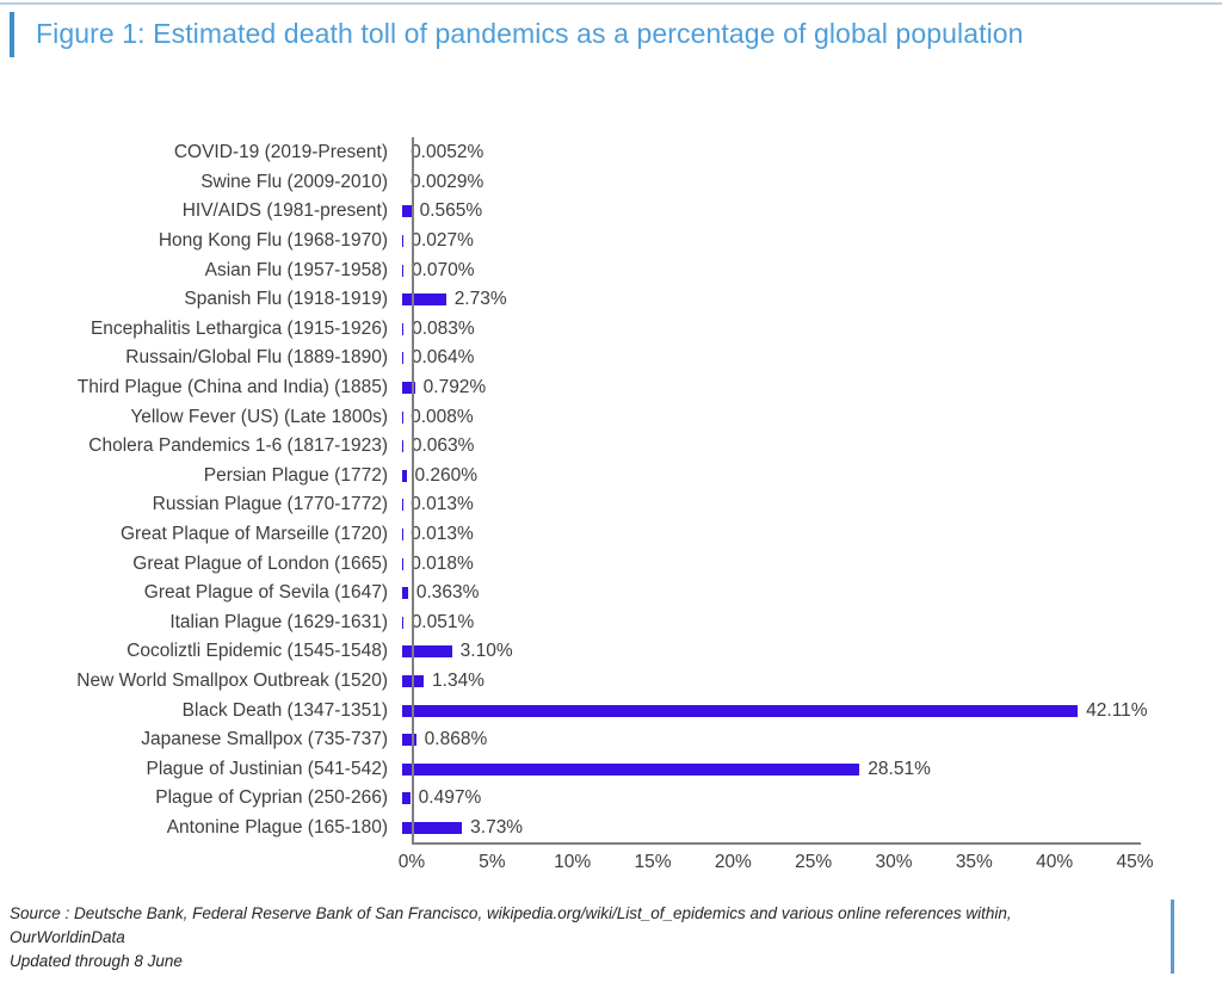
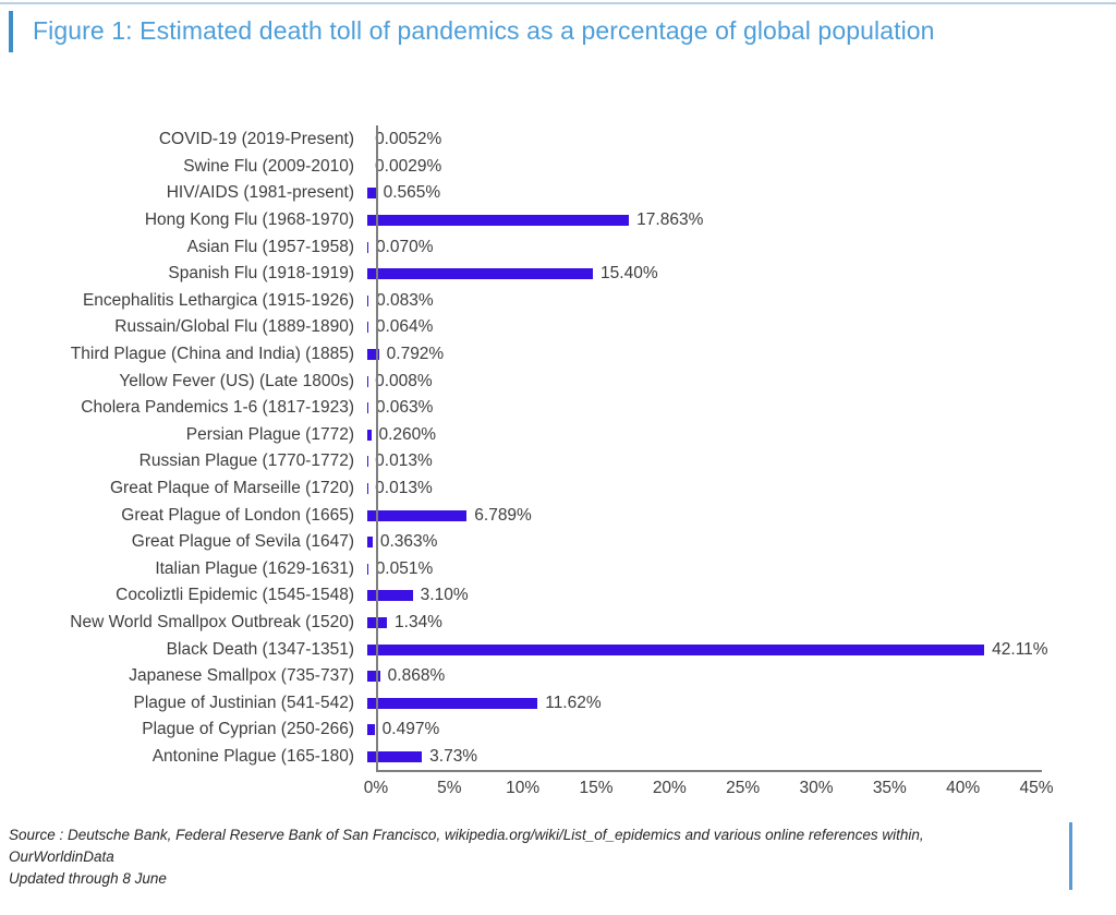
Hong Kong Flu (1968-1970): 0.027% -> 17.863%
Spanish Flu (1918-1919): 2.73% -> 15.40%
Great Plague of London (1665): 0.018% -> 6.789%
Plague of Justinian (541-542): 28.51% -> 11.62%
